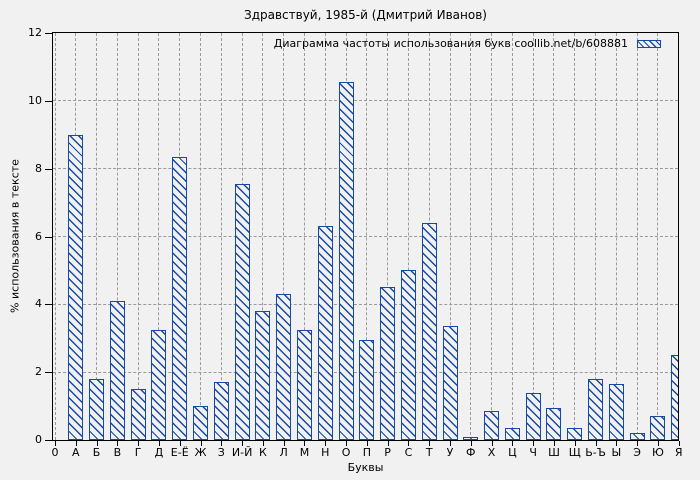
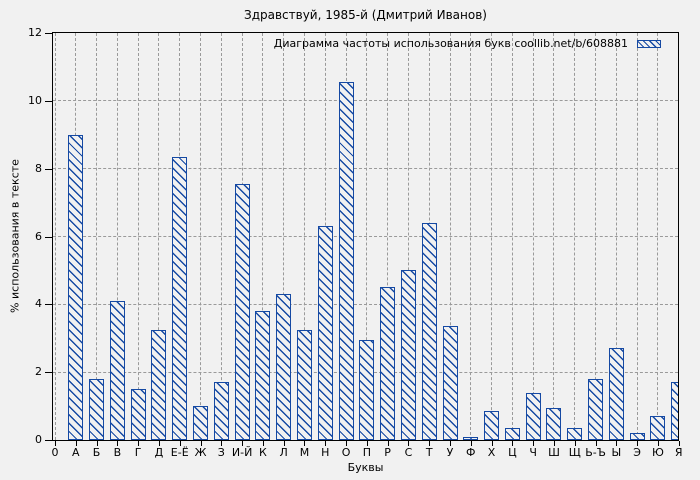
Ы: 1.6 -> 2.7
Я: 2.5 -> 1.7
